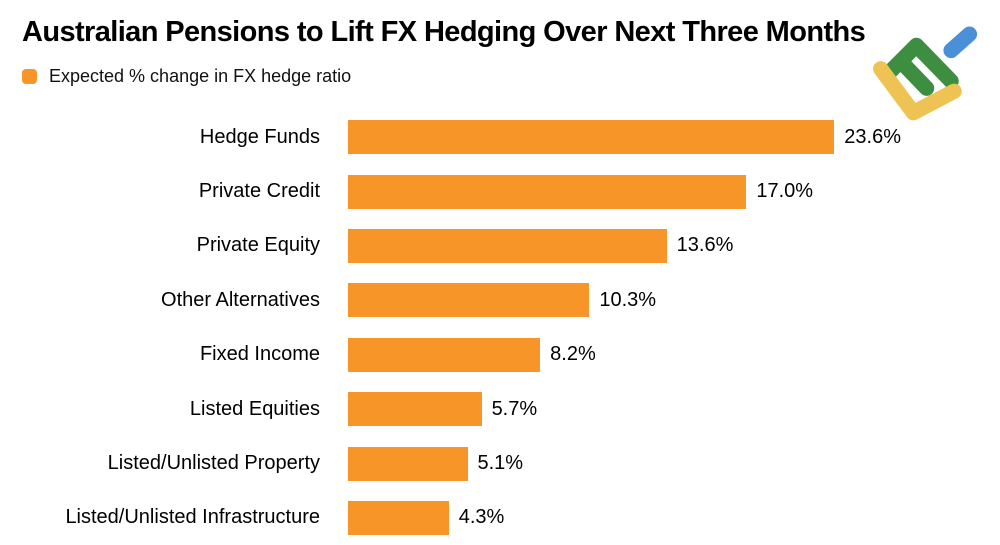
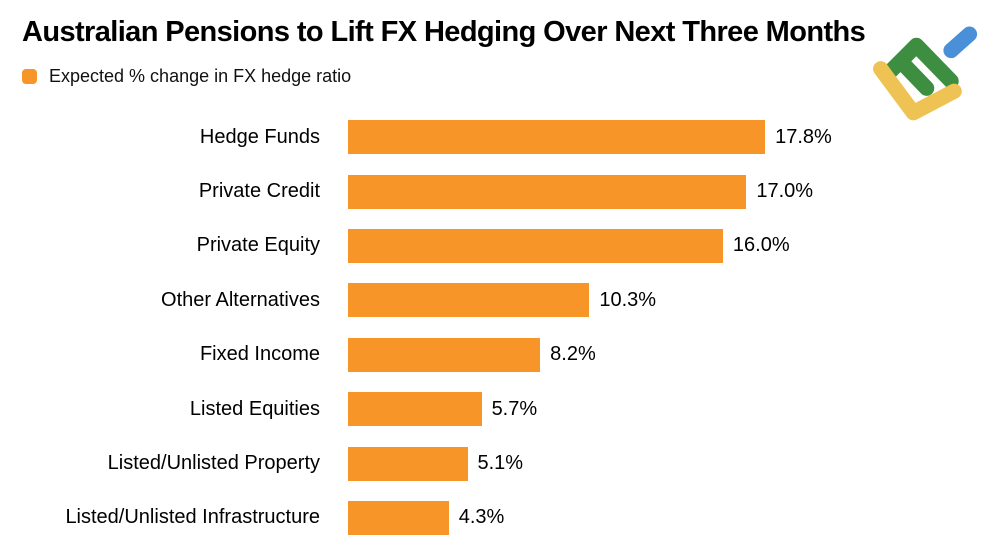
Hedge Funds: 23.6% -> 17.8%
Private Equity: 13.6% -> 16.0%
